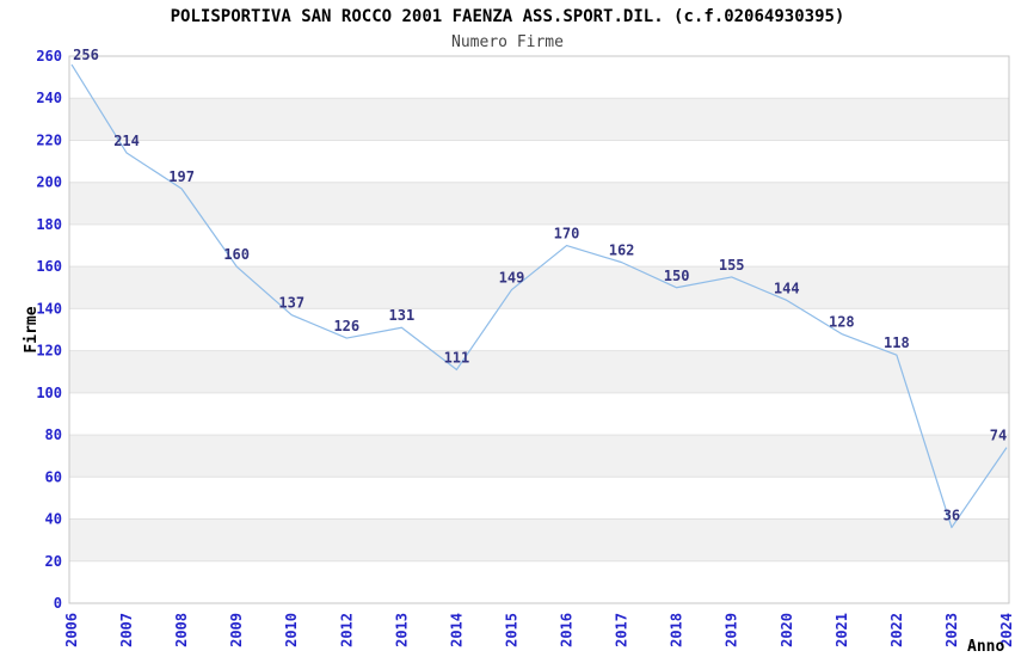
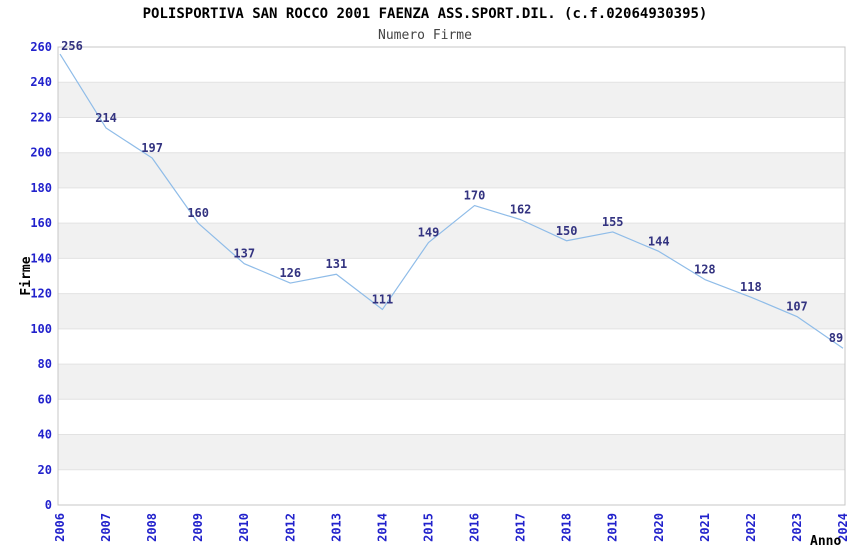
2023: 36 -> 107
2024: 74 -> 89
